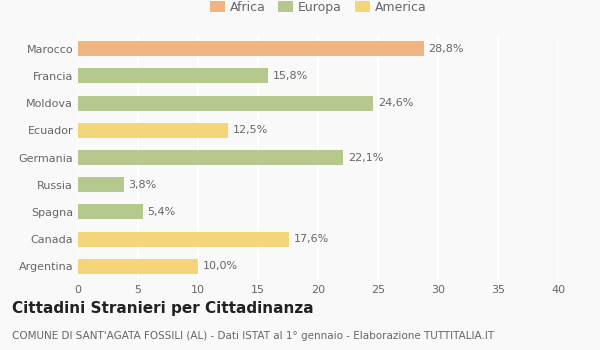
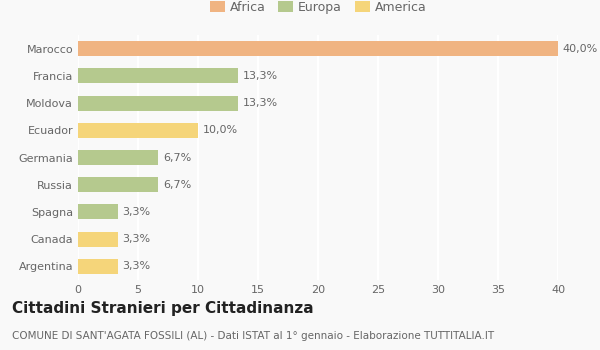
Marocco: 28,8% -> 40,0%
Francia: 15,8% -> 13,3%
Moldova: 24,6% -> 13,3%
Ecuador: 12,5% -> 10,0%
Germania: 22,1% -> 6,7%
Russia: 3,8% -> 6,7%
Spagna: 5,4% -> 3,3%
Canada: 17,6% -> 3,3%
Argentina: 10,0% -> 3,3%
